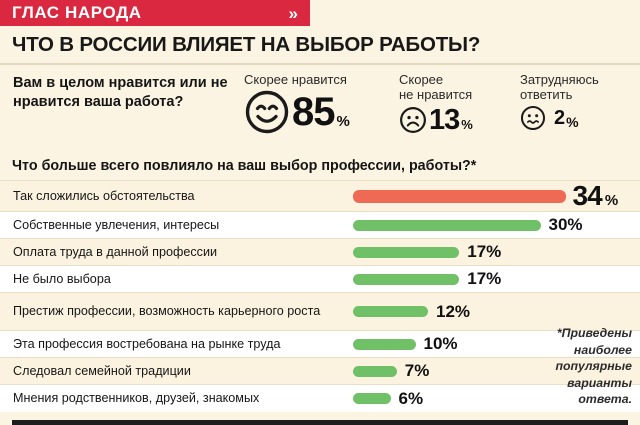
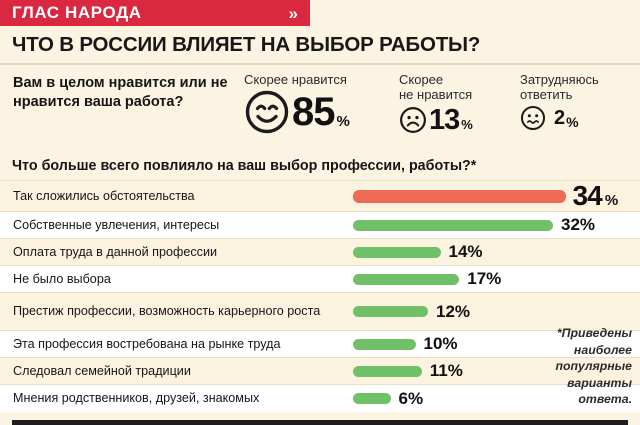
Собственные увлечения, интересы: 30% -> 32%
Оплата труда в данной профессии: 17% -> 14%
Следовал семейной традиции: 7% -> 11%
